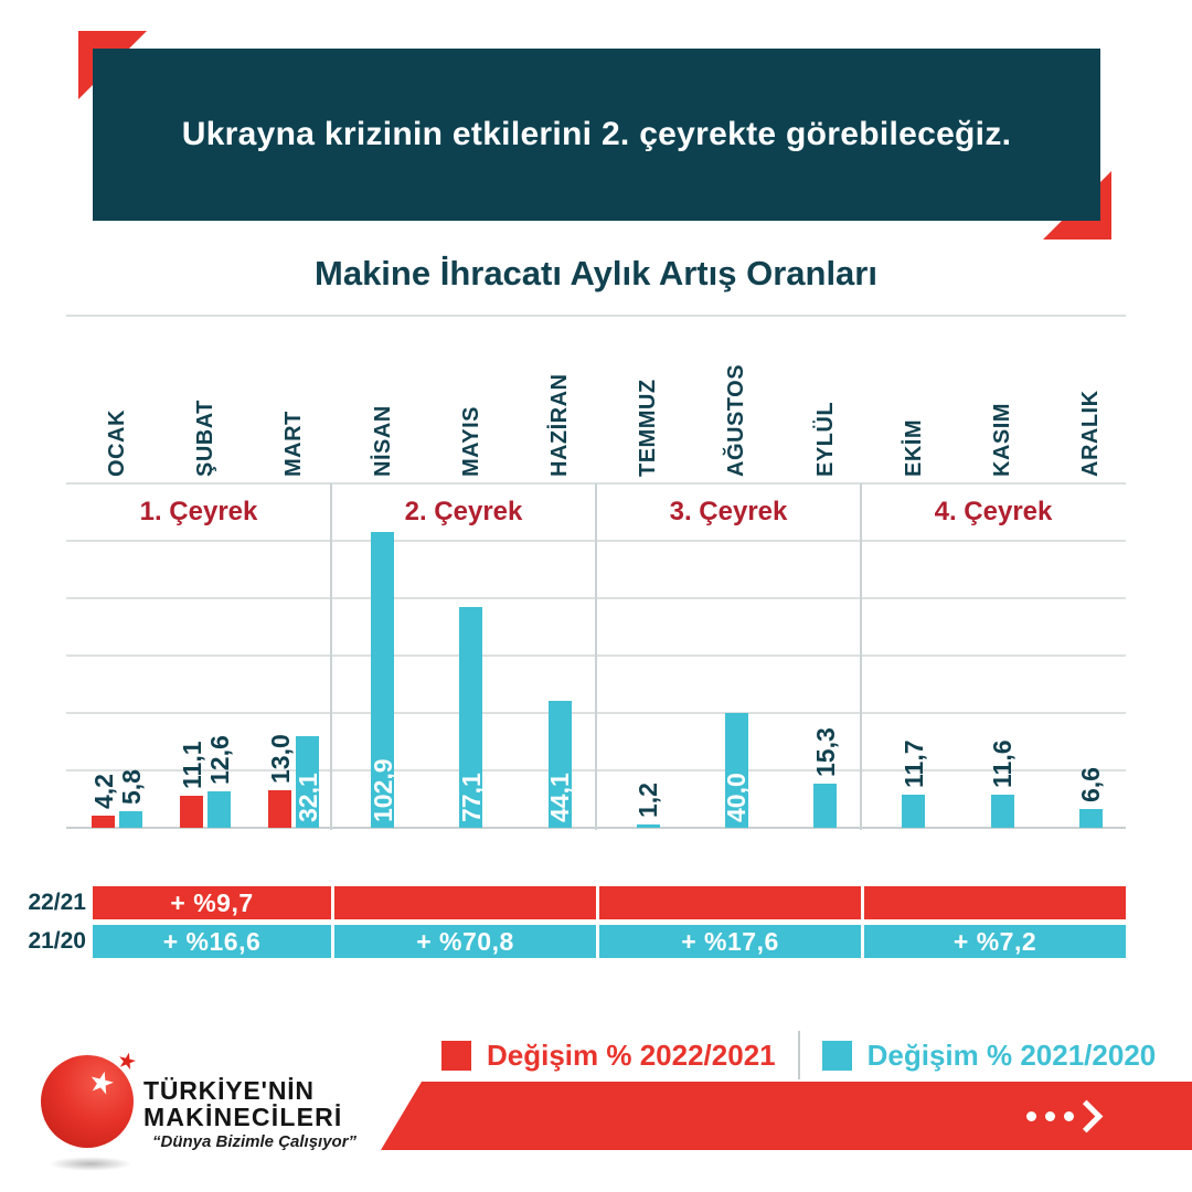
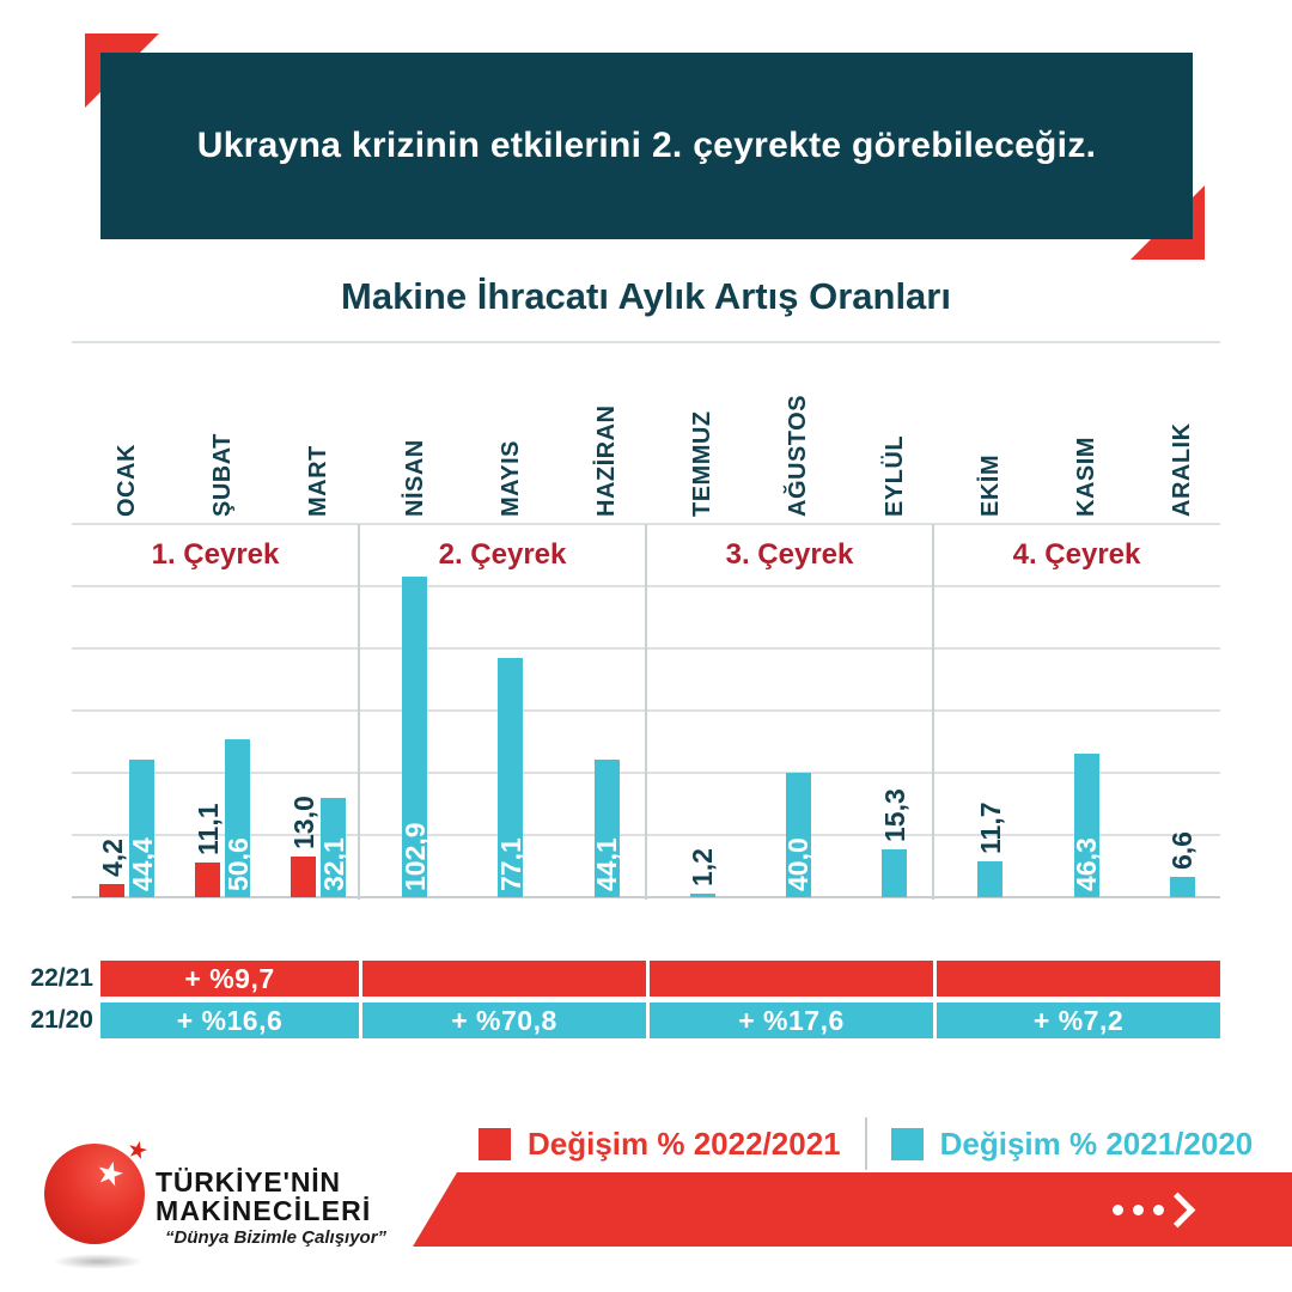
Değişim % 2021/2020/OCAK: 5,8 -> 44,4
Değişim % 2021/2020/ŞUBAT: 12,6 -> 50,6
Değişim % 2021/2020/KASIM: 11,6 -> 46,3
